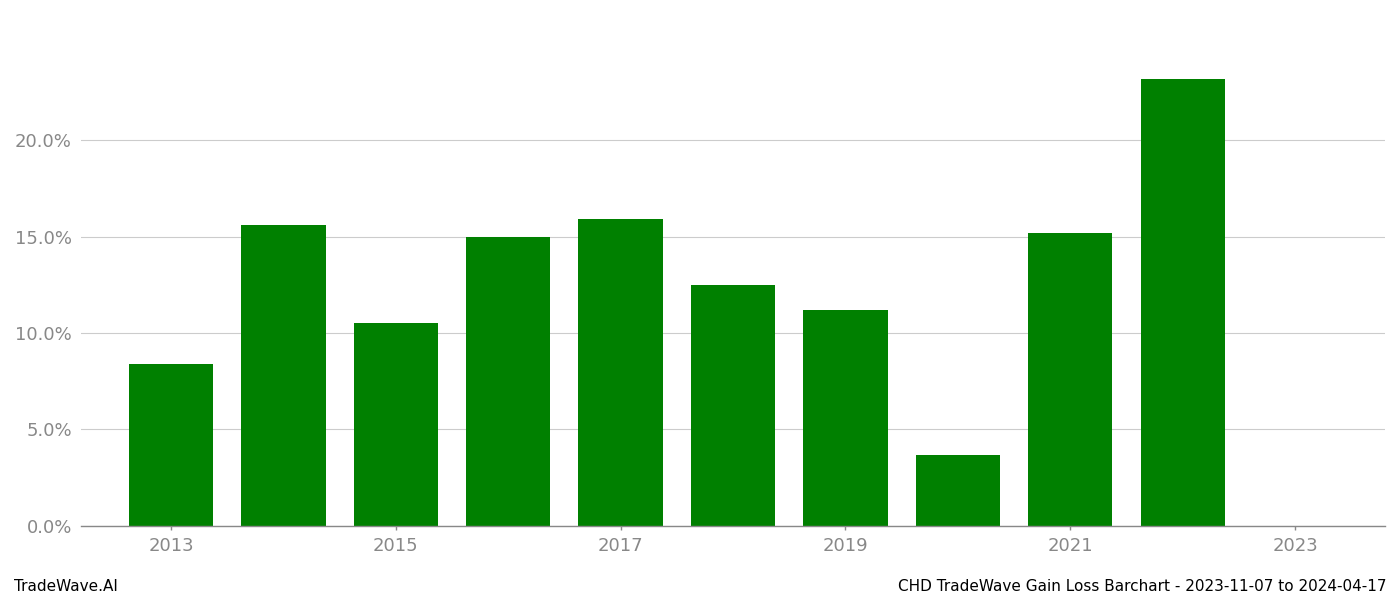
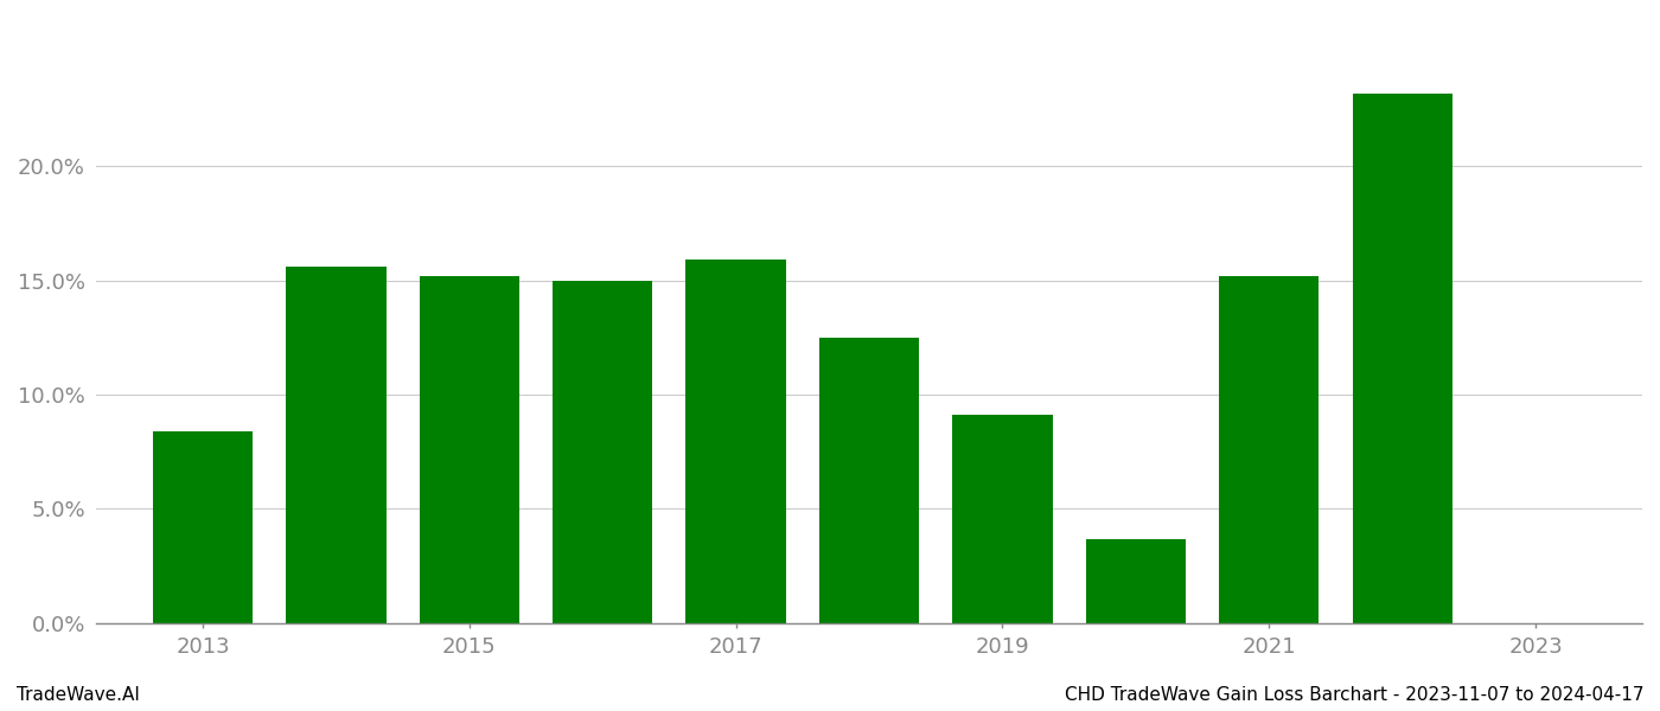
2015: 10.5% -> 15.2%
2019: 11.2% -> 9.1%
